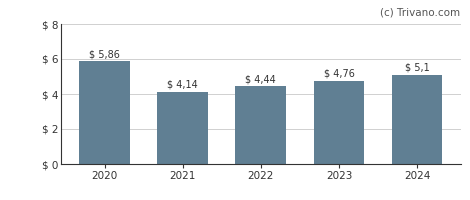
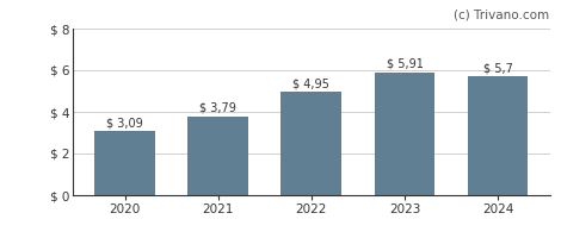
2020: 5,86 -> 3,09
2021: 4,14 -> 3,79
2022: 4,44 -> 4,95
2023: 4,76 -> 5,91
2024: 5,1 -> 5,7
